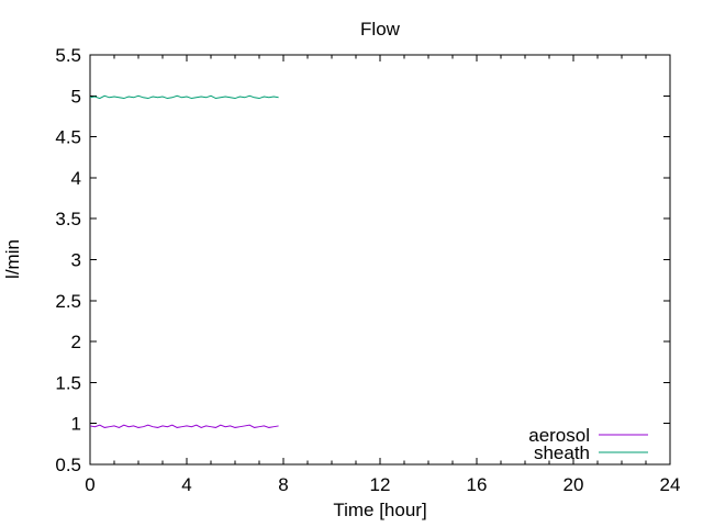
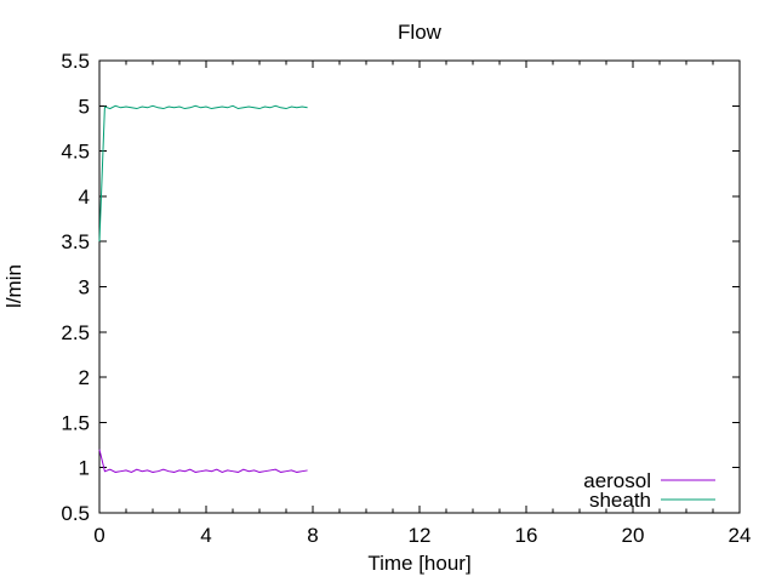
aerosol/0: 1.0 -> 1.2
sheath/0: 5.0 -> 3.5
